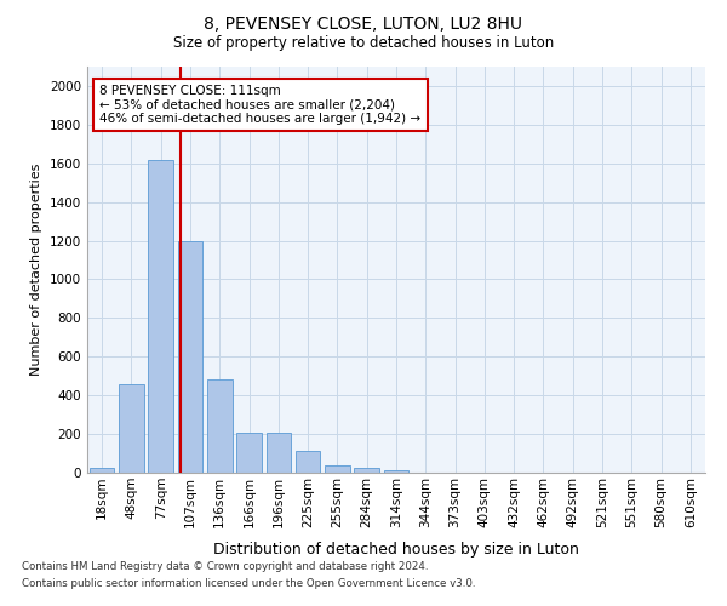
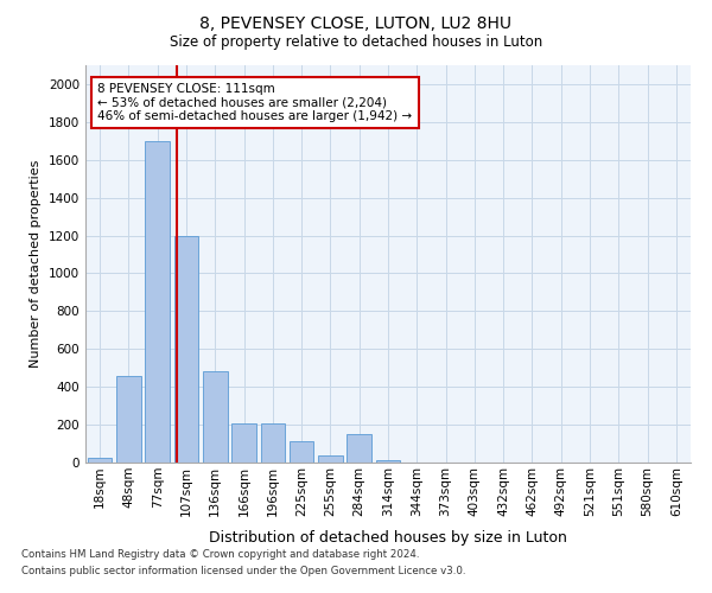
77sqm: 1620 -> 1700
284sqm: 20 -> 150
